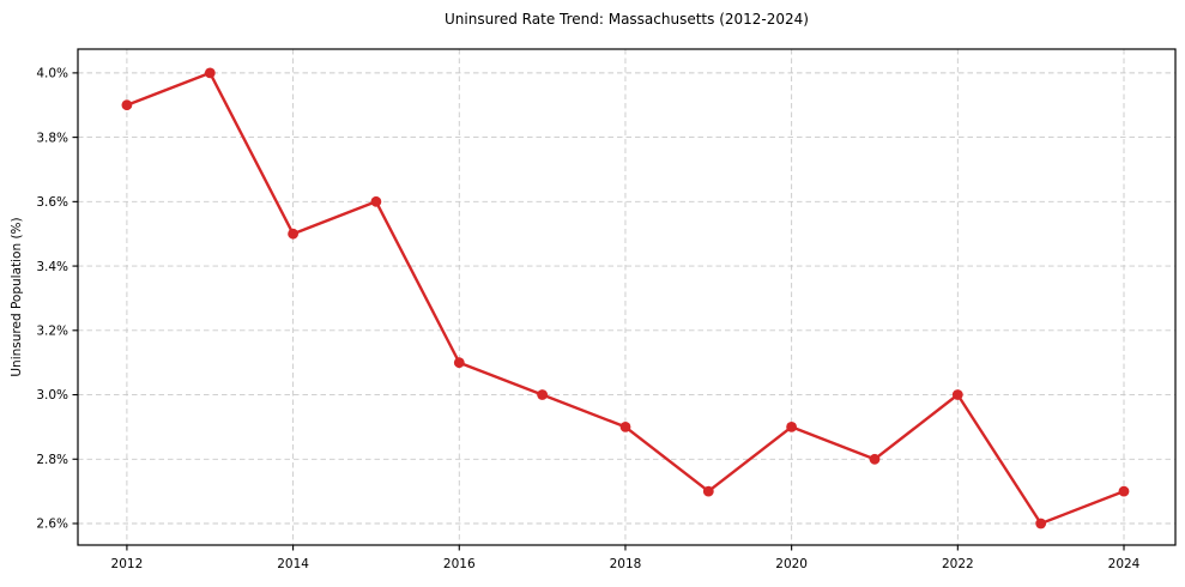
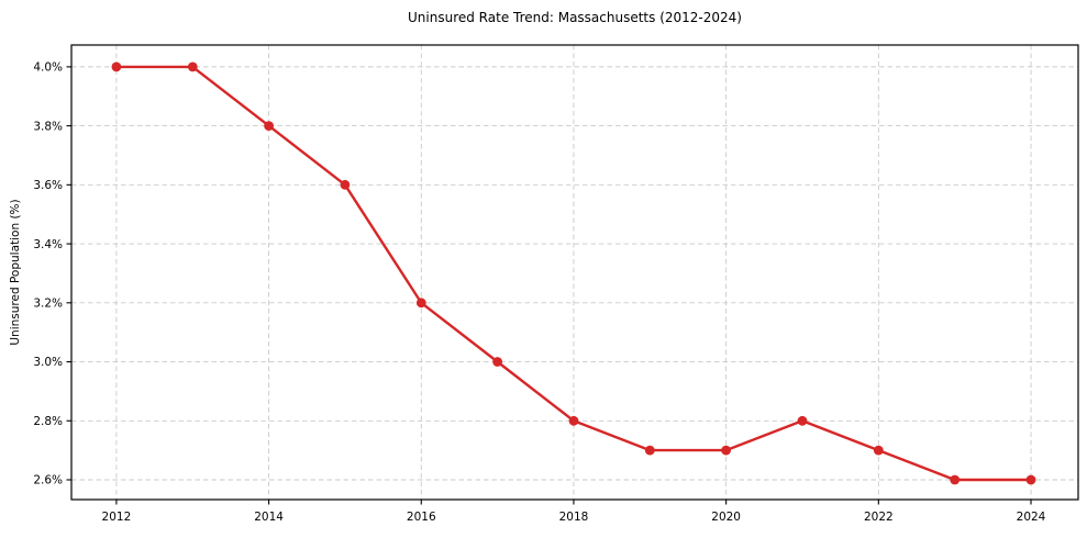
2012: 3.9% -> 4.0%
2014: 3.5% -> 3.8%
2016: 3.1% -> 3.2%
2018: 2.9% -> 2.8%
2020: 2.9% -> 2.7%
2022: 3.0% -> 2.7%
2024: 2.7% -> 2.6%
